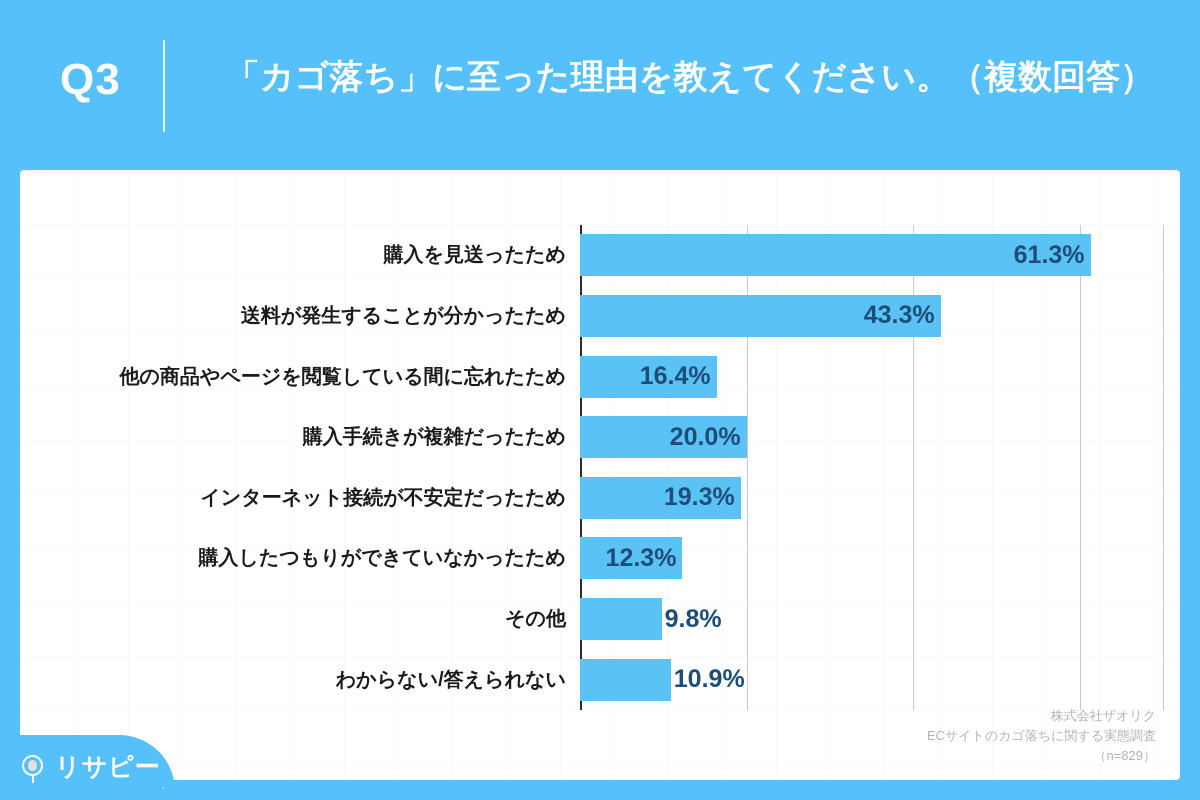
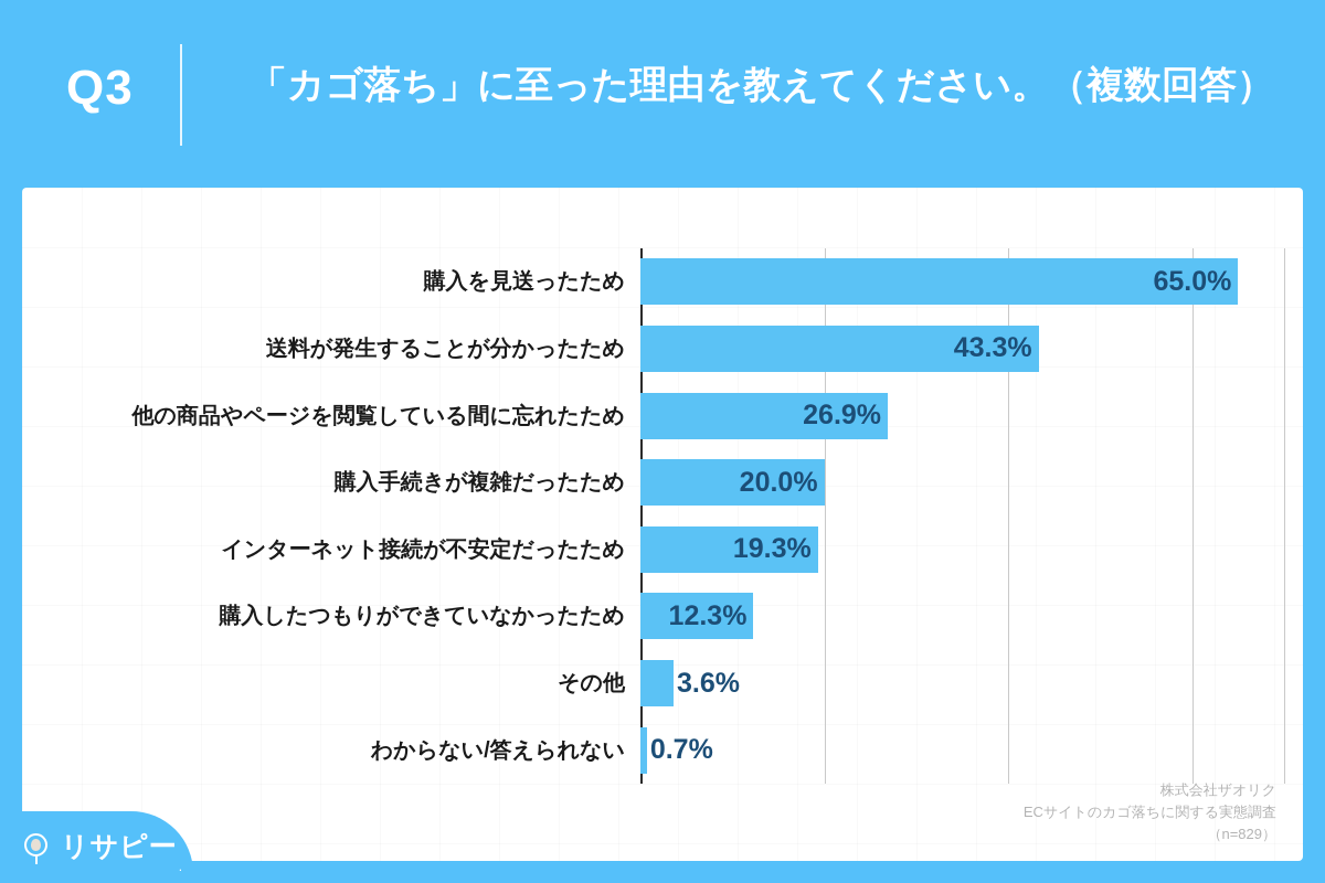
購入を見送ったため: 61.3% -> 65.0%
他の商品やページを閲覧している間に忘れたため: 16.4% -> 26.9%
その他: 9.8% -> 3.6%
わからない/答えられない: 10.9% -> 0.7%
